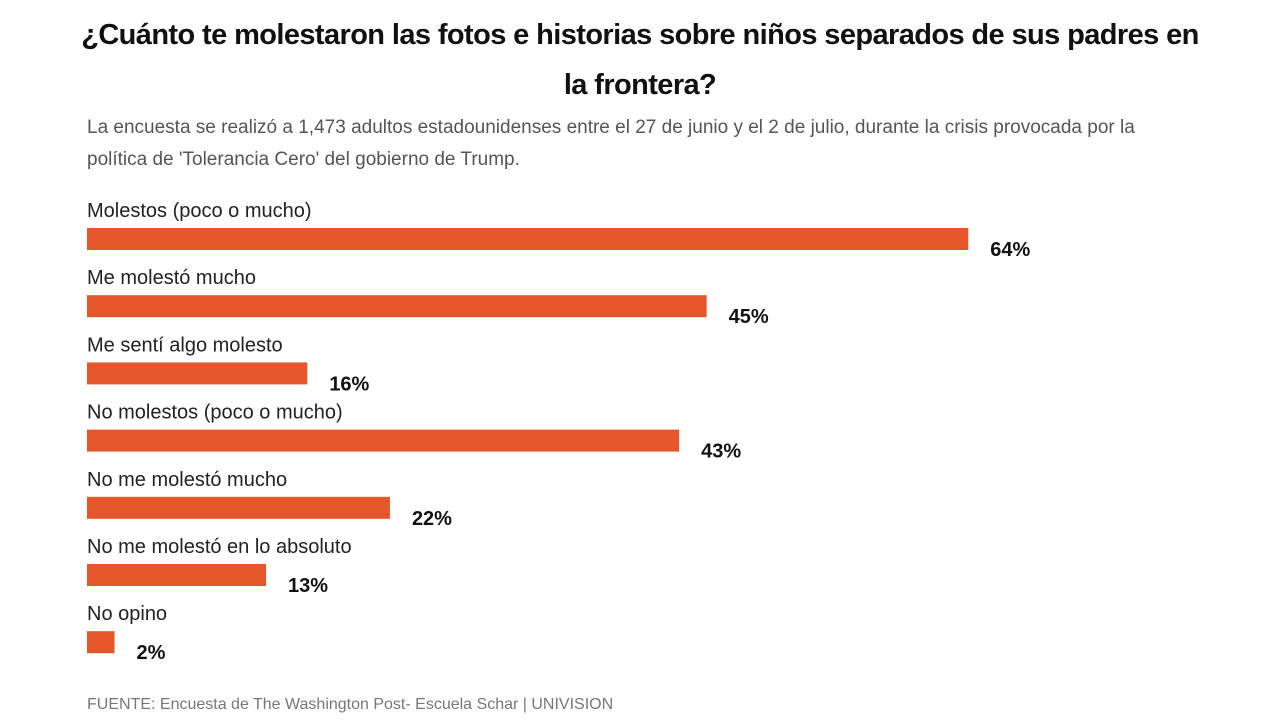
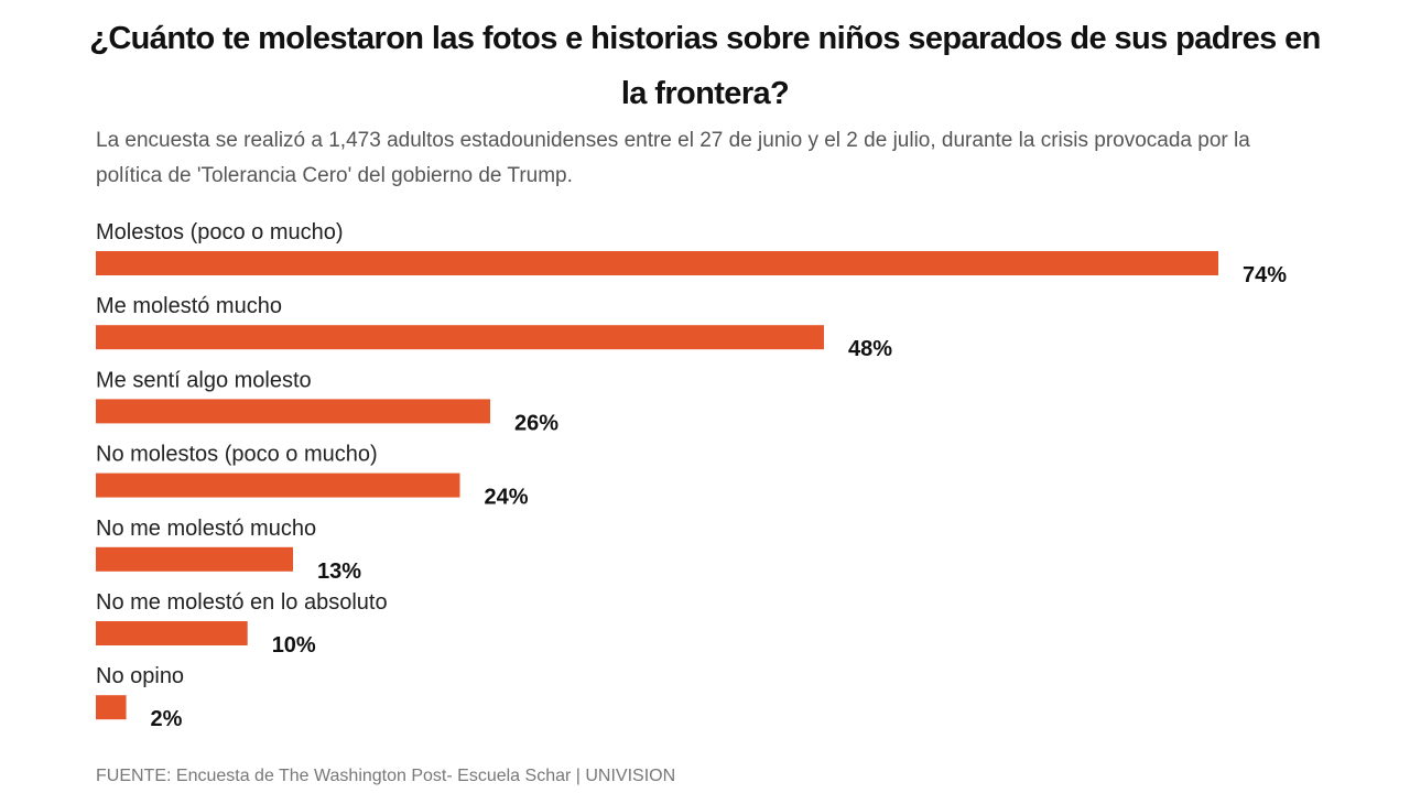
Molestos (poco o mucho): 64% -> 74%
Me molestó mucho: 45% -> 48%
Me sentí algo molesto: 16% -> 26%
No molestos (poco o mucho): 43% -> 24%
No me molestó mucho: 22% -> 13%
No me molestó en lo absoluto: 13% -> 10%
